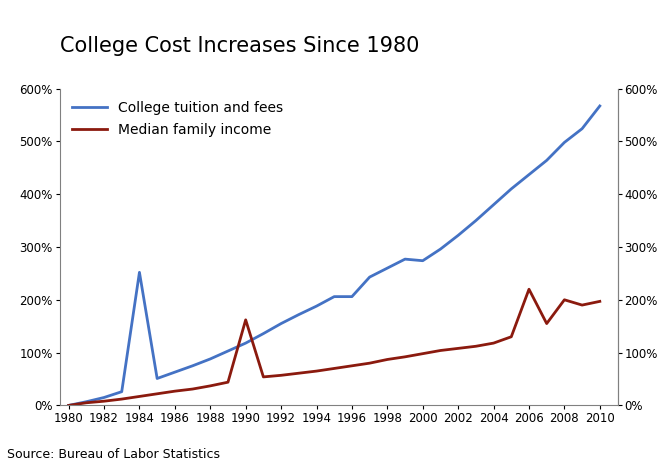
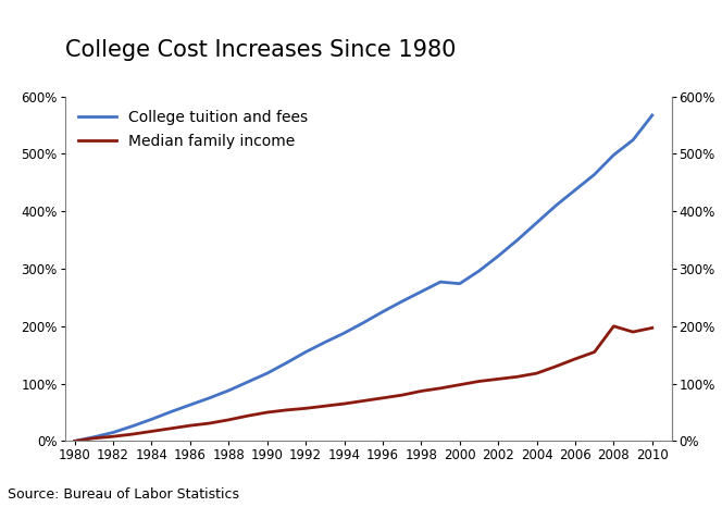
College tuition and fees/1984: 252% -> 38%
Median family income/1990: 162% -> 50%
College tuition and fees/1996: 206% -> 225%
Median family income/2006: 220% -> 143%
